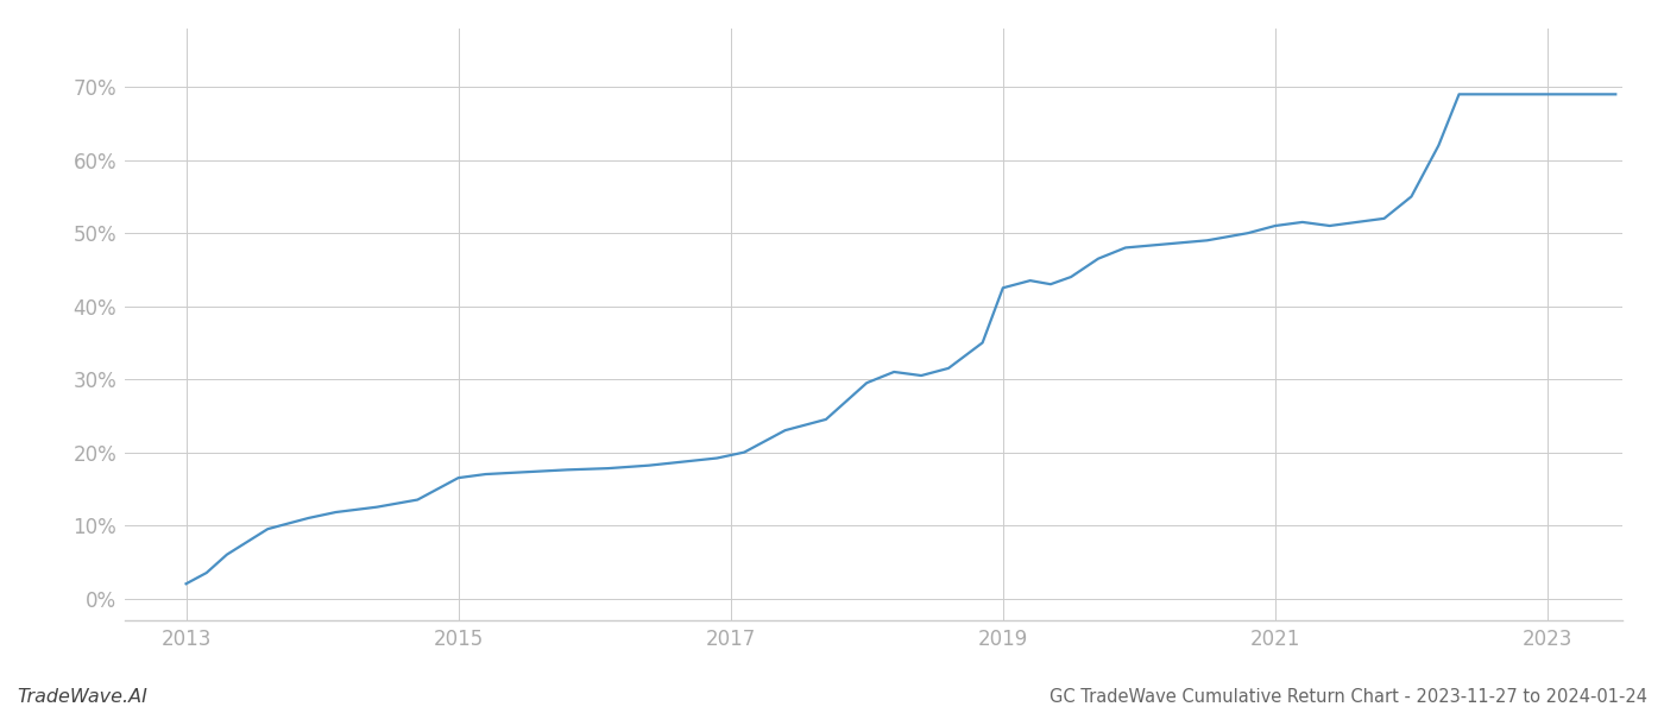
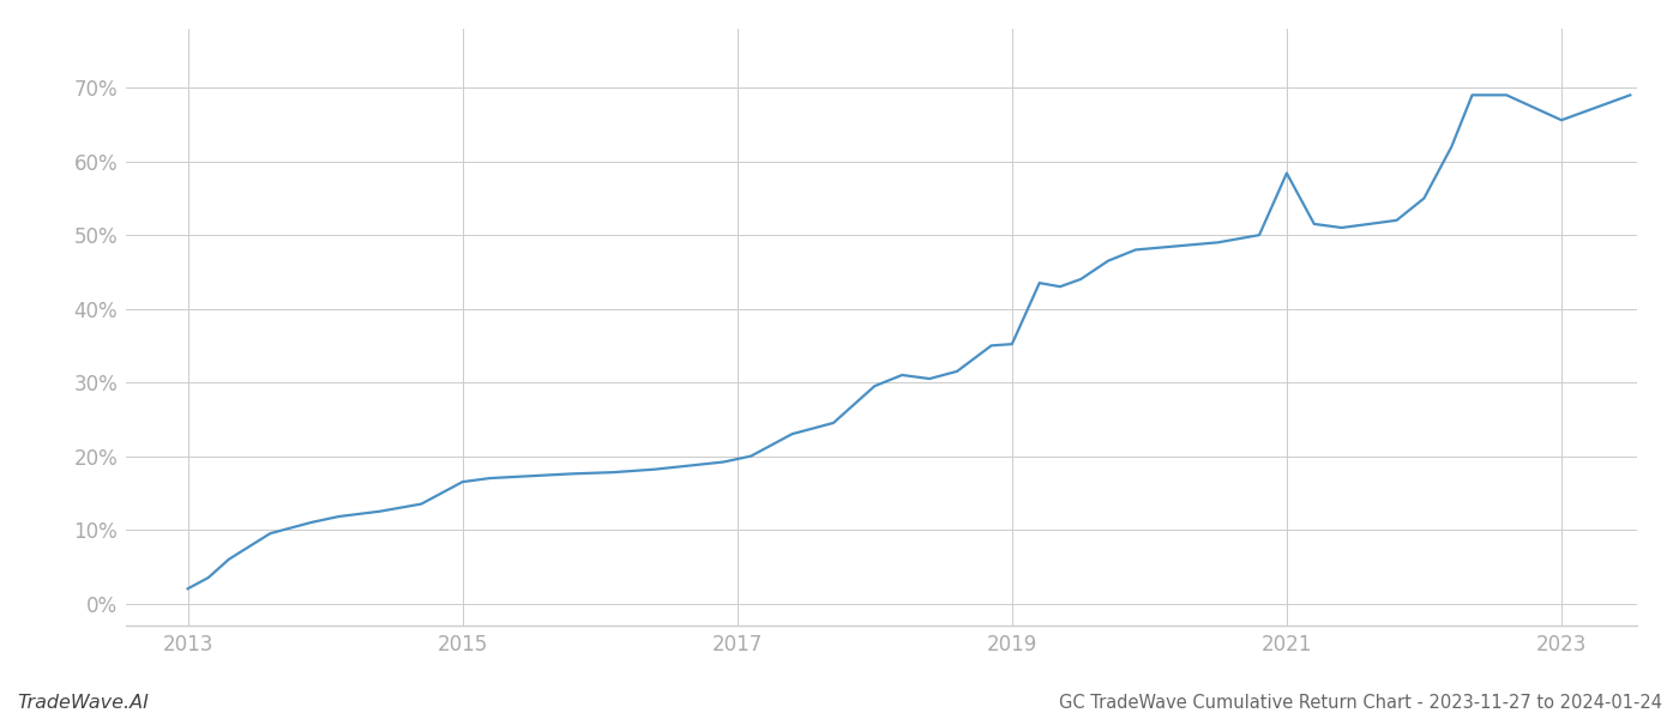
2019: 42.5% -> 35.2%
2021: 51.0% -> 58.4%
2023: 69.0% -> 65.6%
